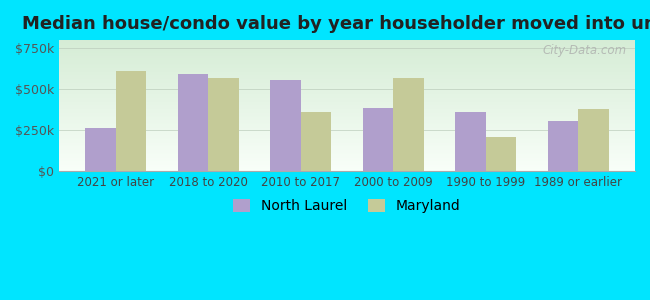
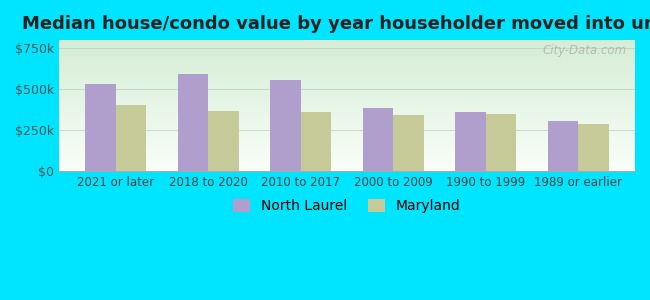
North Laurel/2021 or later: $260k -> $530k
Maryland/2021 or later: $610k -> $400k
Maryland/2018 to 2020: $570k -> $360k
Maryland/2000 to 2009: $570k -> $340k
Maryland/1990 to 1999: $210k -> $350k
Maryland/1989 or earlier: $380k -> $280k
